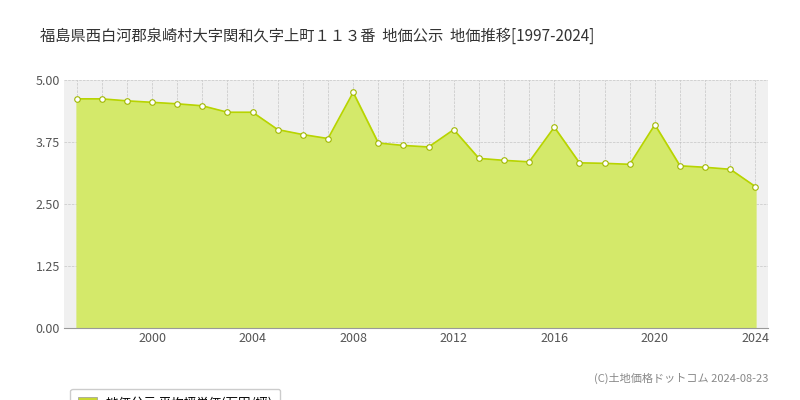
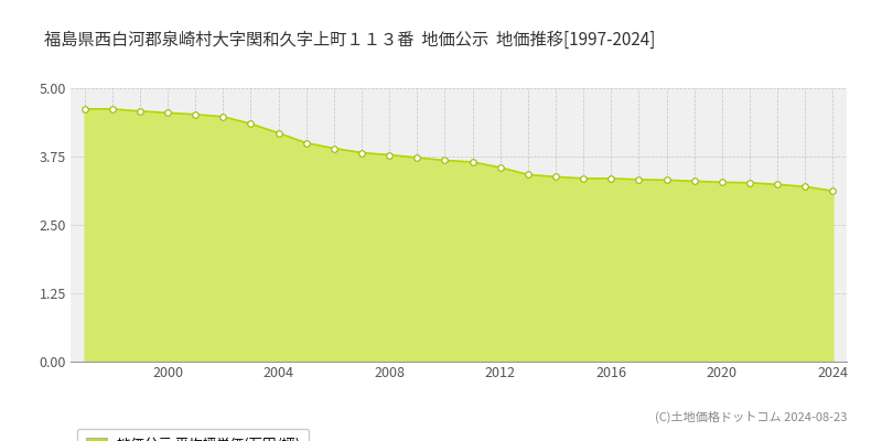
2004: 4.35 -> 4.18
2008: 4.75 -> 3.78
2012: 4.00 -> 3.55
2016: 4.05 -> 3.35
2020: 4.10 -> 3.28
2024: 2.85 -> 3.12
